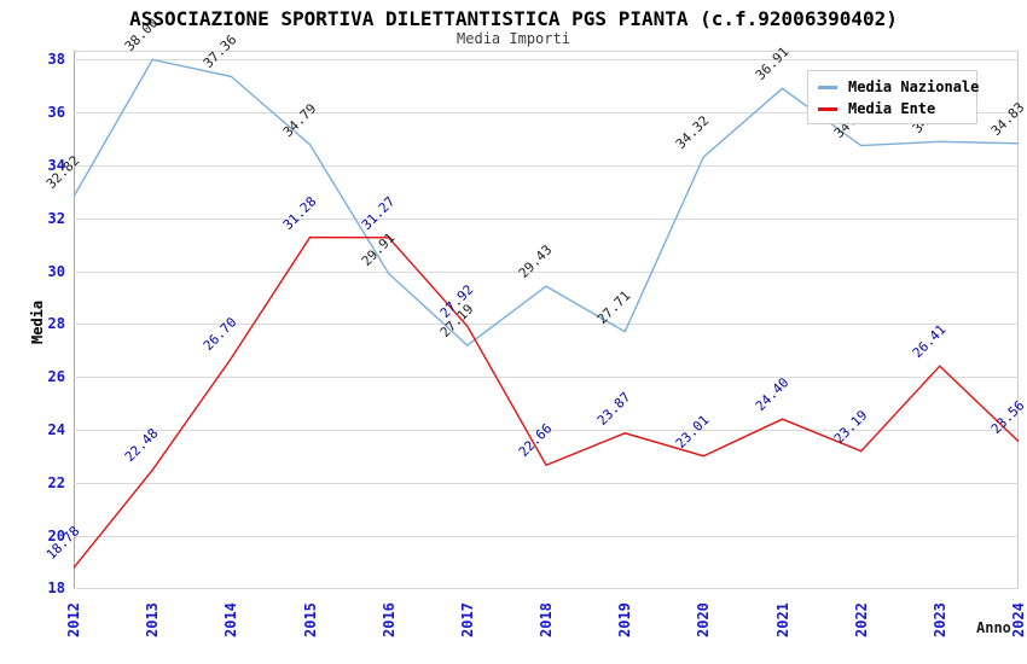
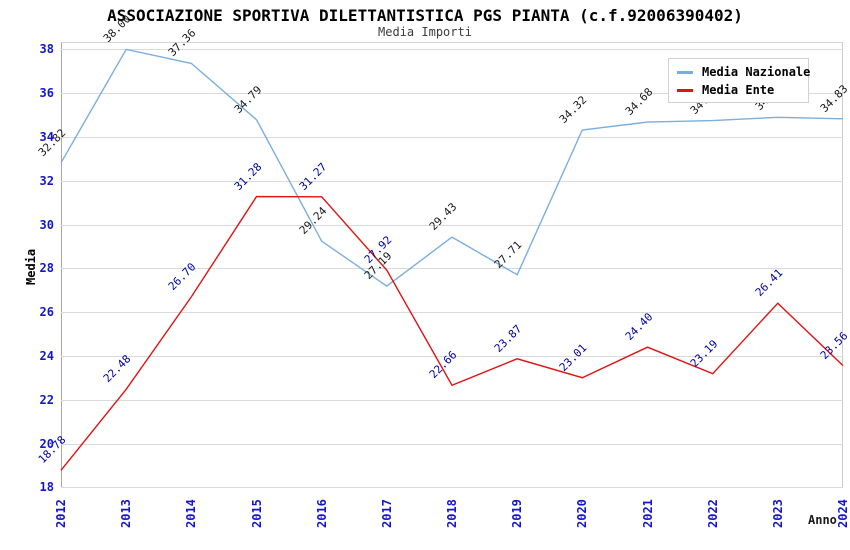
Media Nazionale/2016: 29.91 -> 29.24
Media Nazionale/2021: 36.91 -> 34.68
